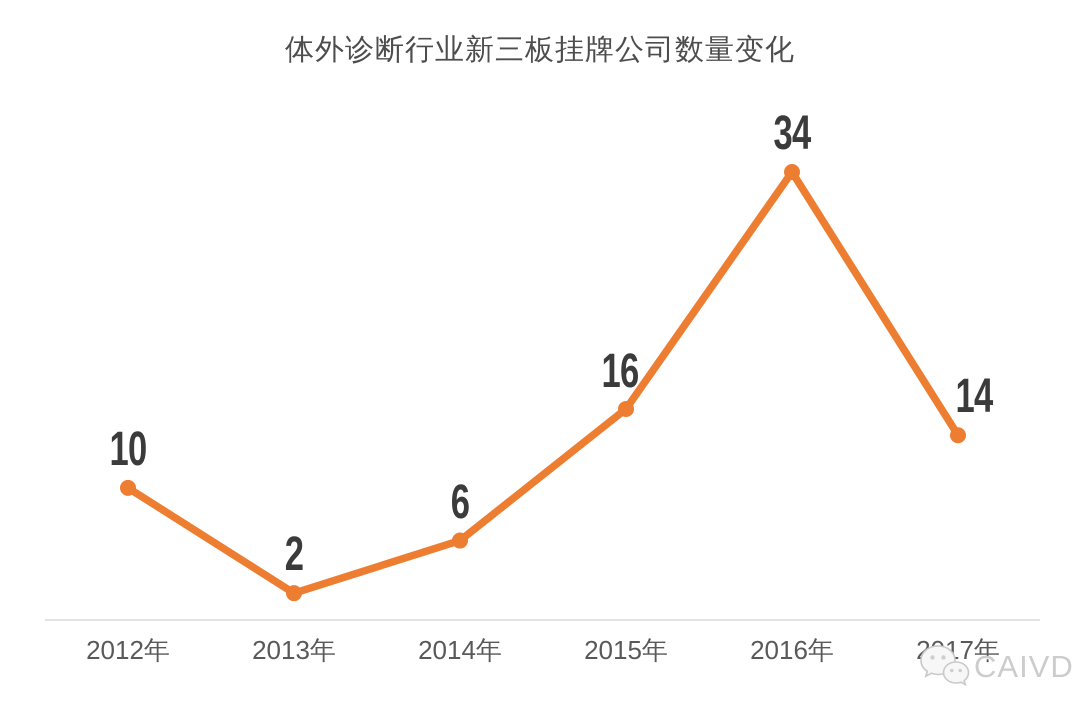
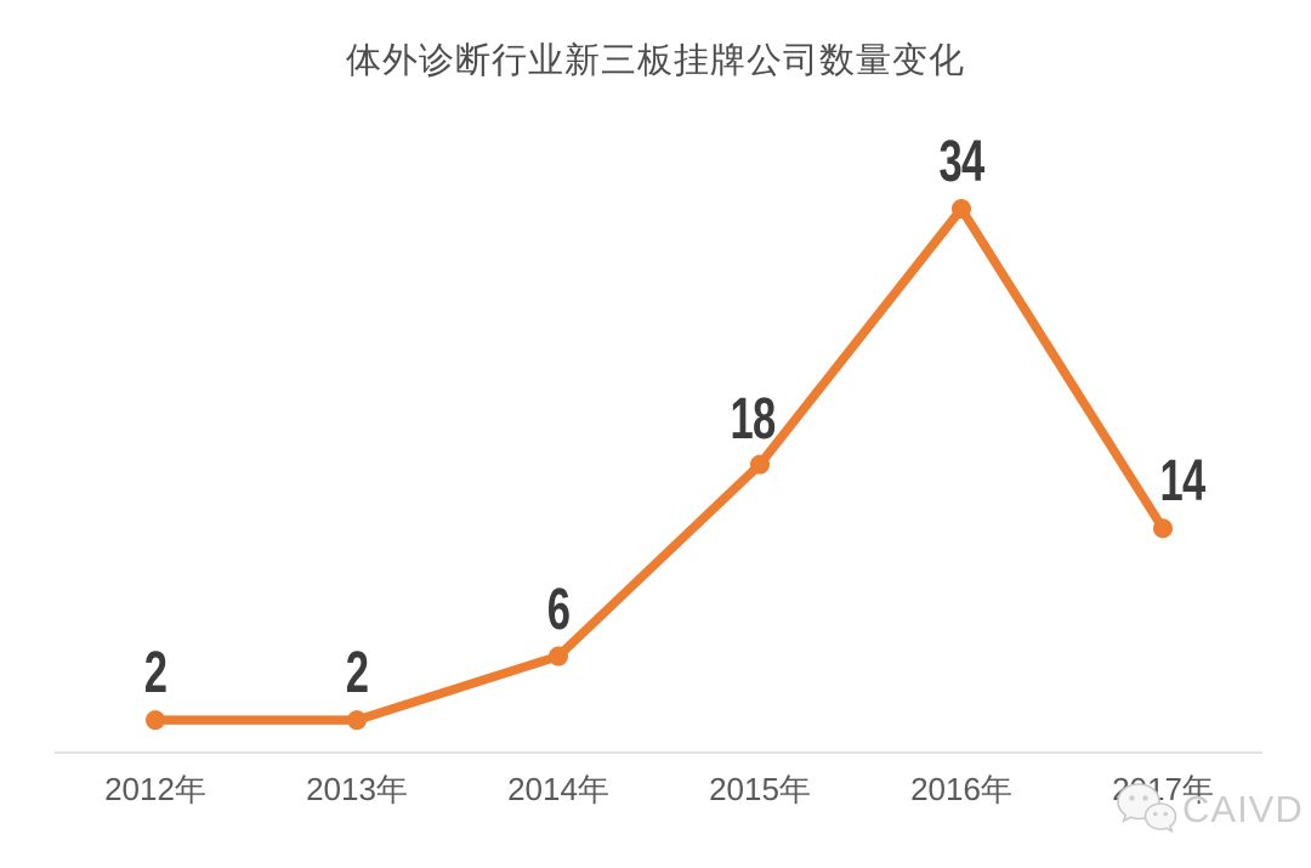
2012年: 10 -> 2
2015年: 16 -> 18
